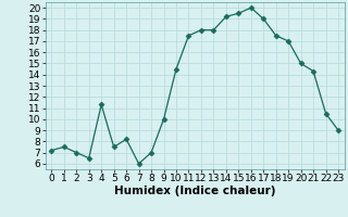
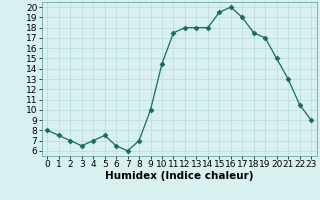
0: 7.2 -> 8.0
4: 11.3 -> 7.0
6: 8.2 -> 6.5
14: 19.2 -> 18.0
21: 14.3 -> 13.0
